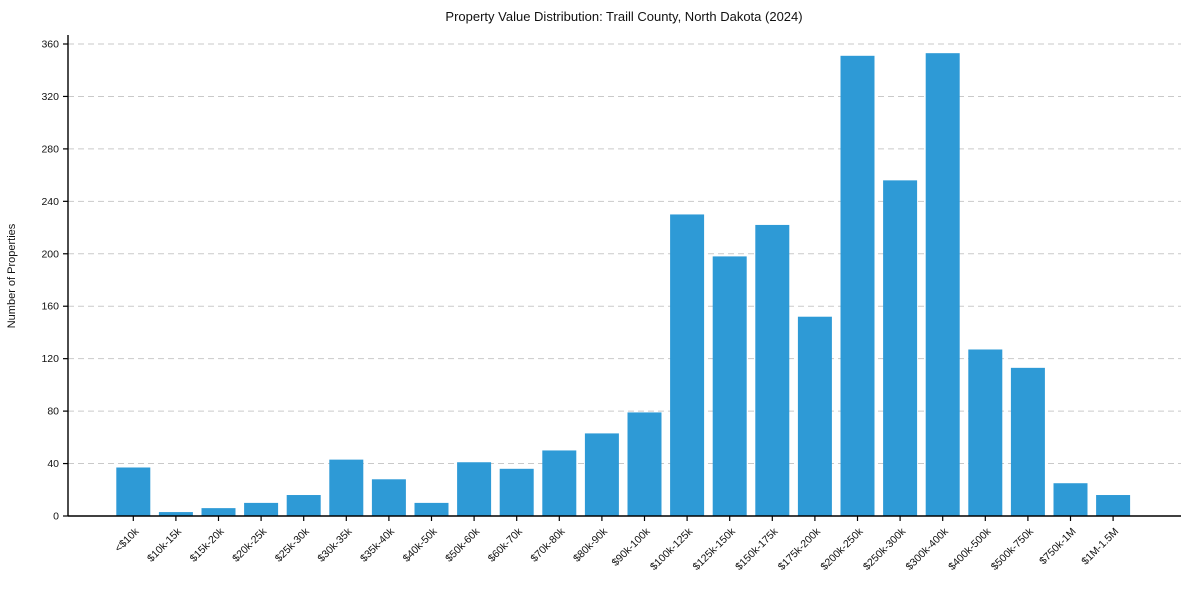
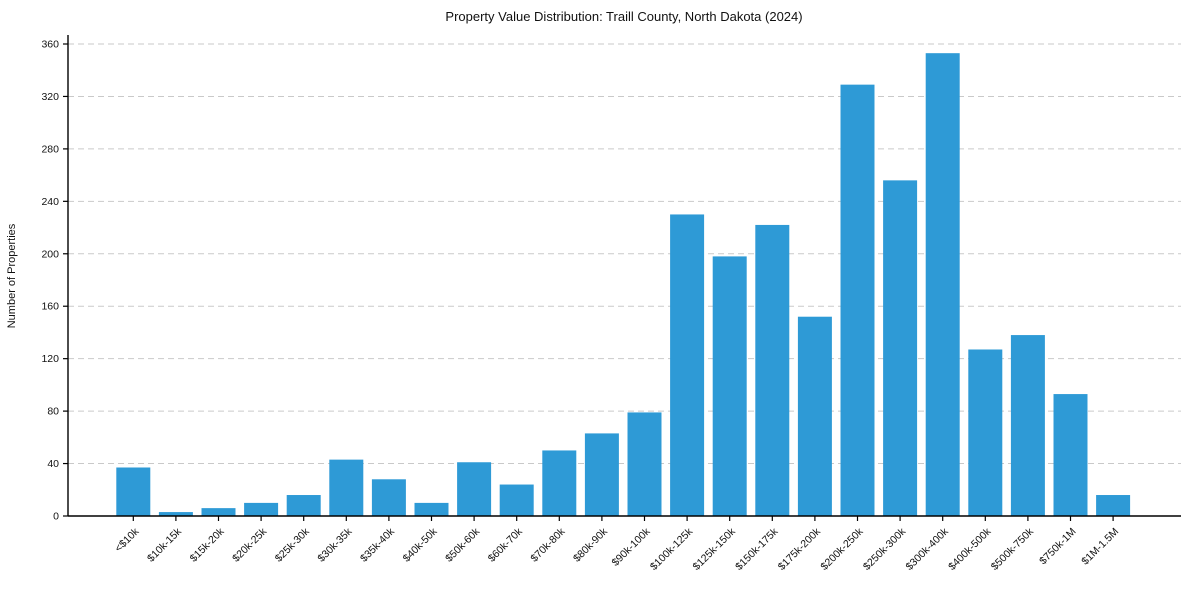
$60k-70k: 36 -> 24
$200k-250k: 351 -> 329
$500k-750k: 113 -> 138
$750k-1M: 25 -> 93
